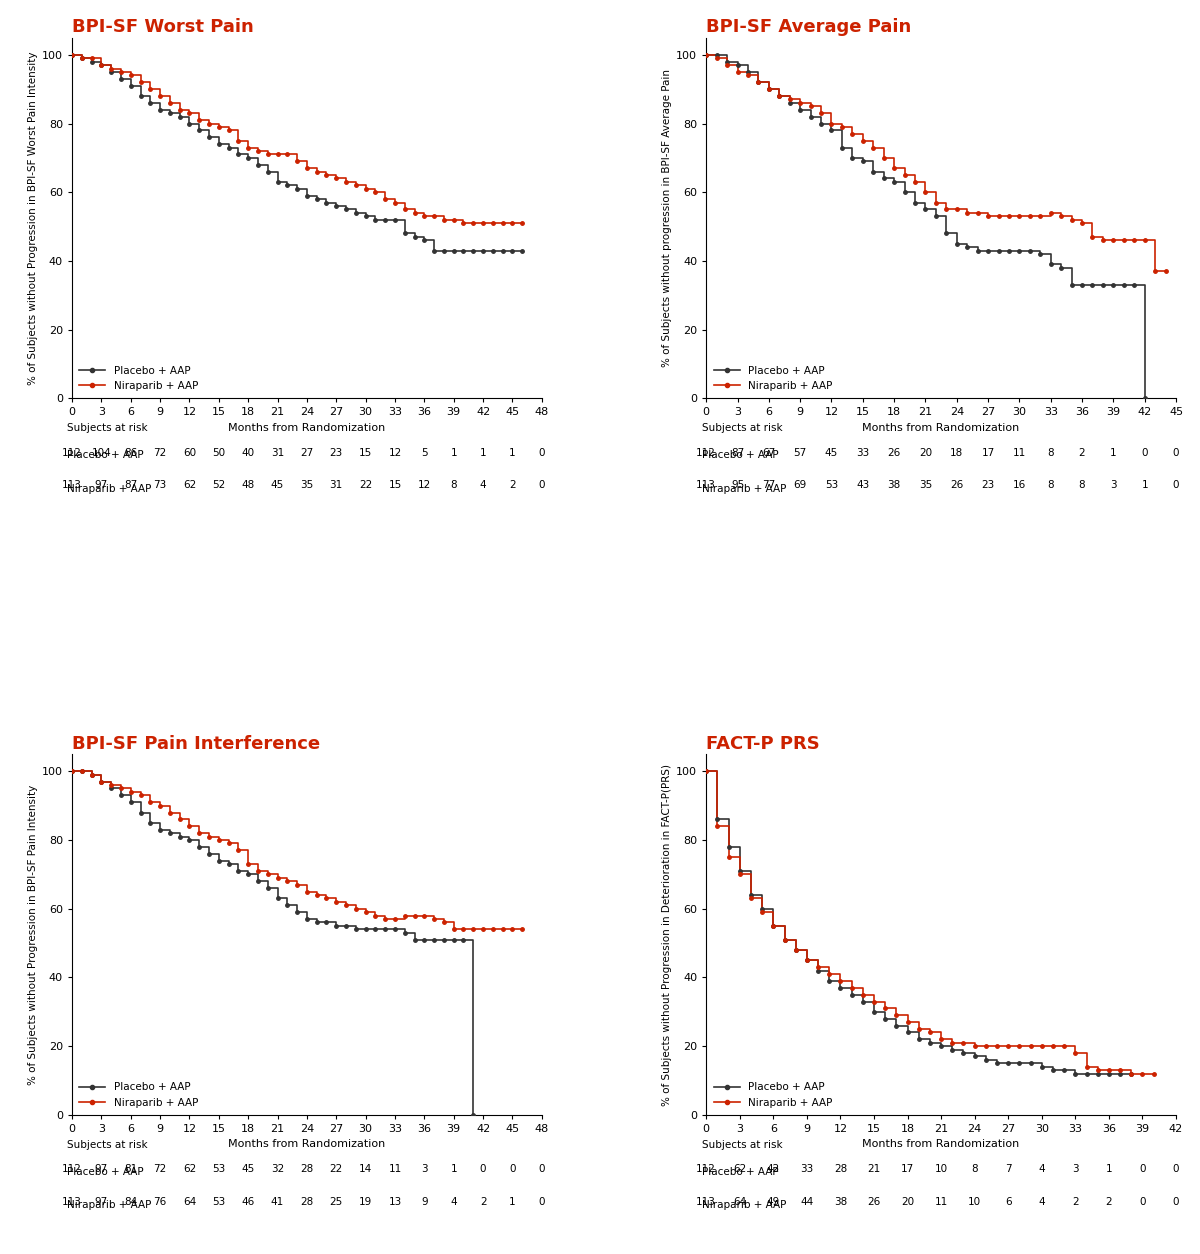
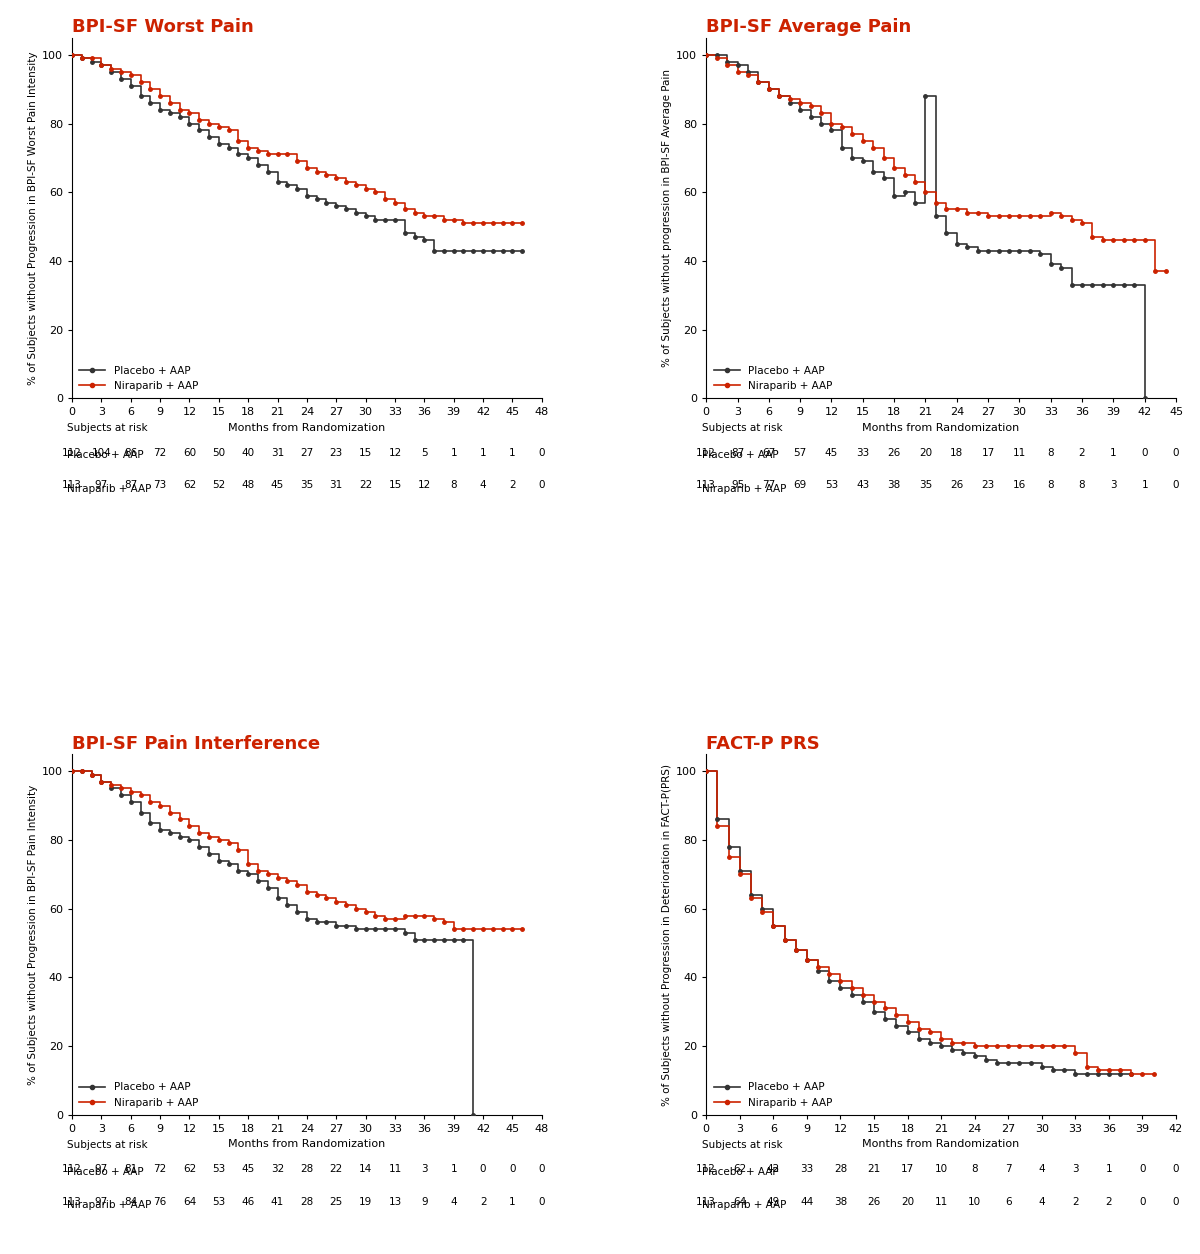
BPI-SF Average Pain/Placebo + AAP/18: 63 -> 59
BPI-SF Average Pain/Placebo + AAP/21: 55 -> 88
